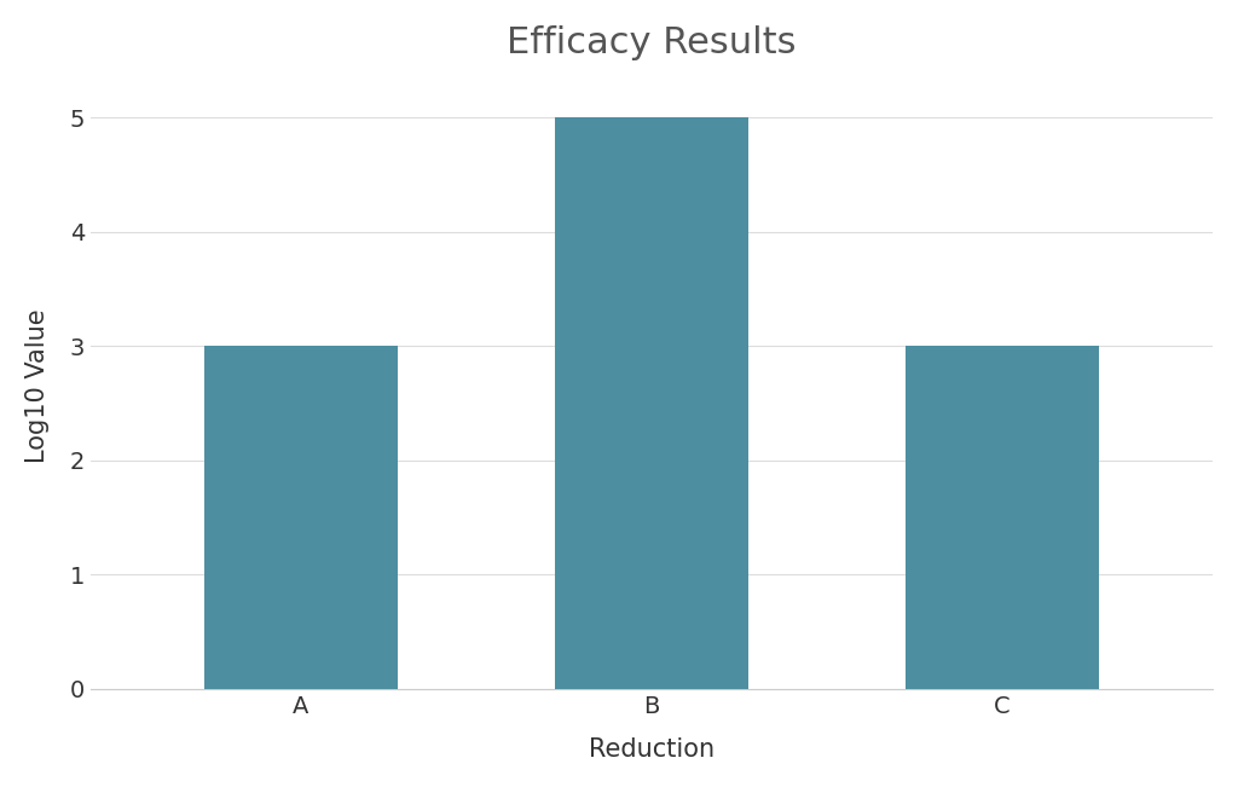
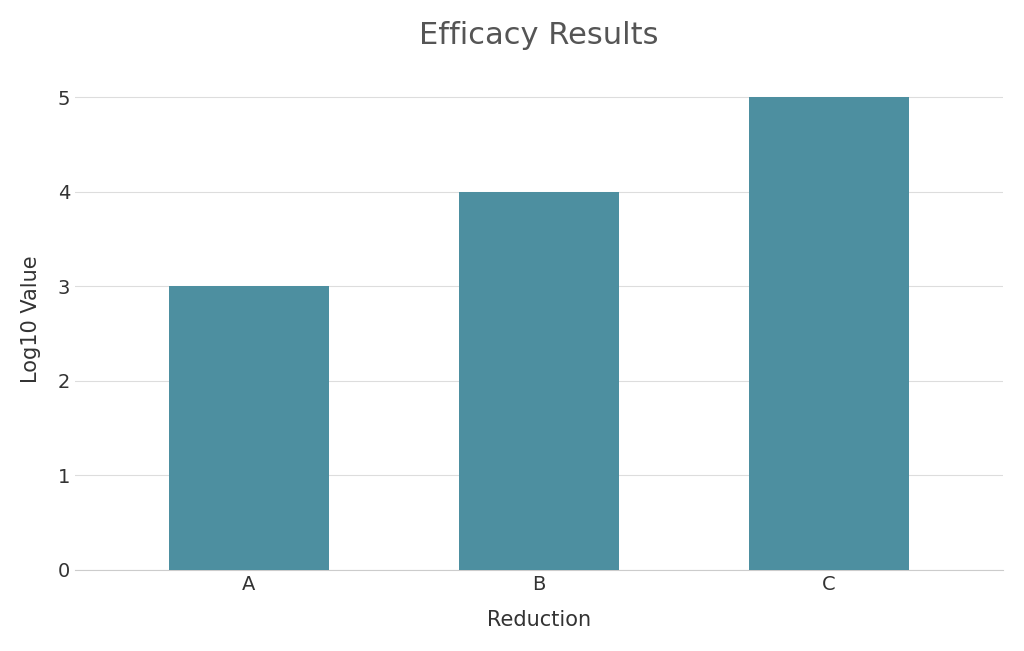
B: 5 -> 4
C: 3 -> 5
